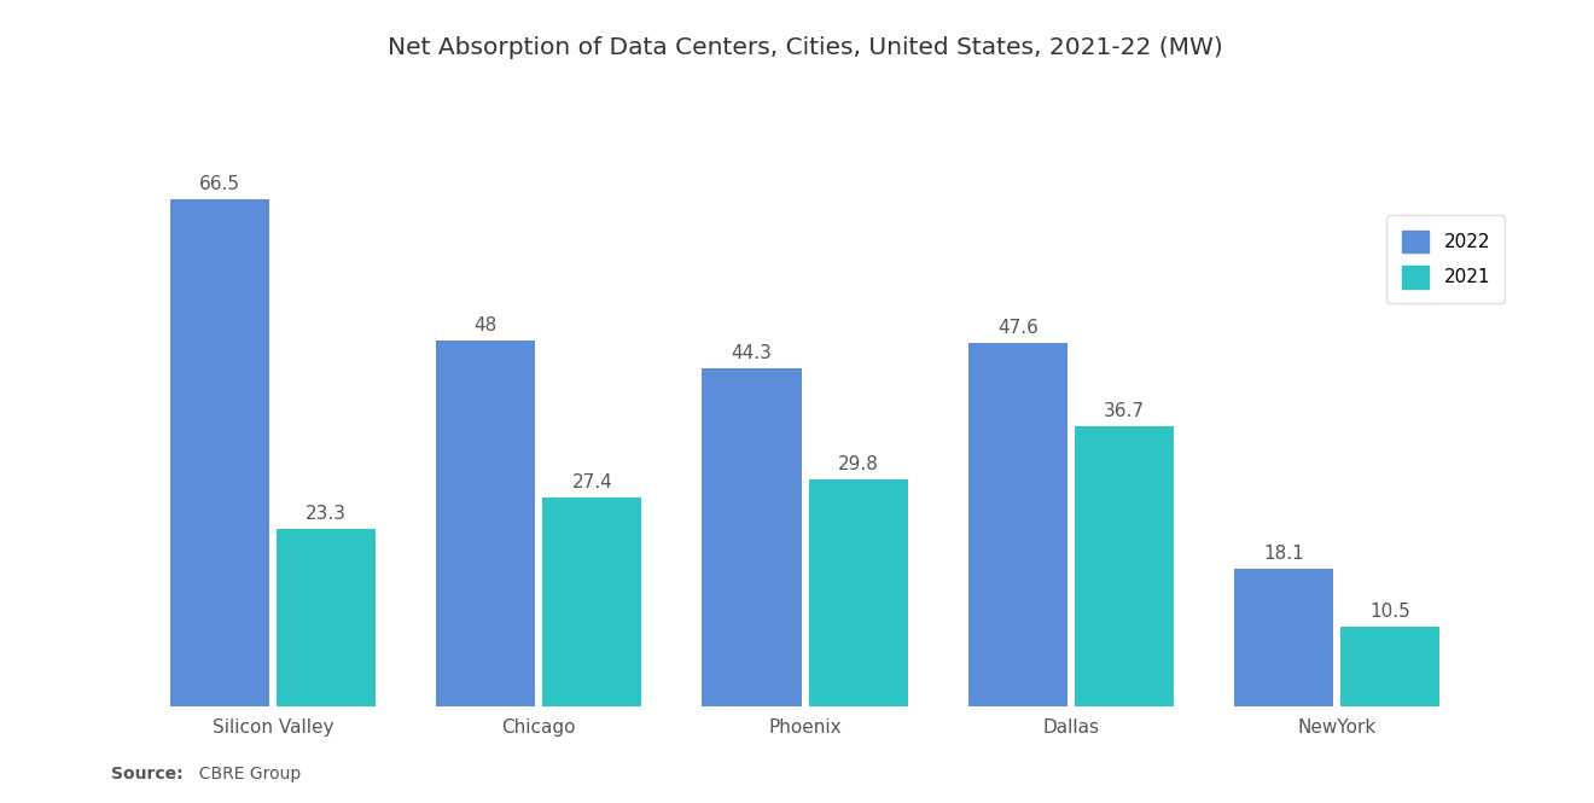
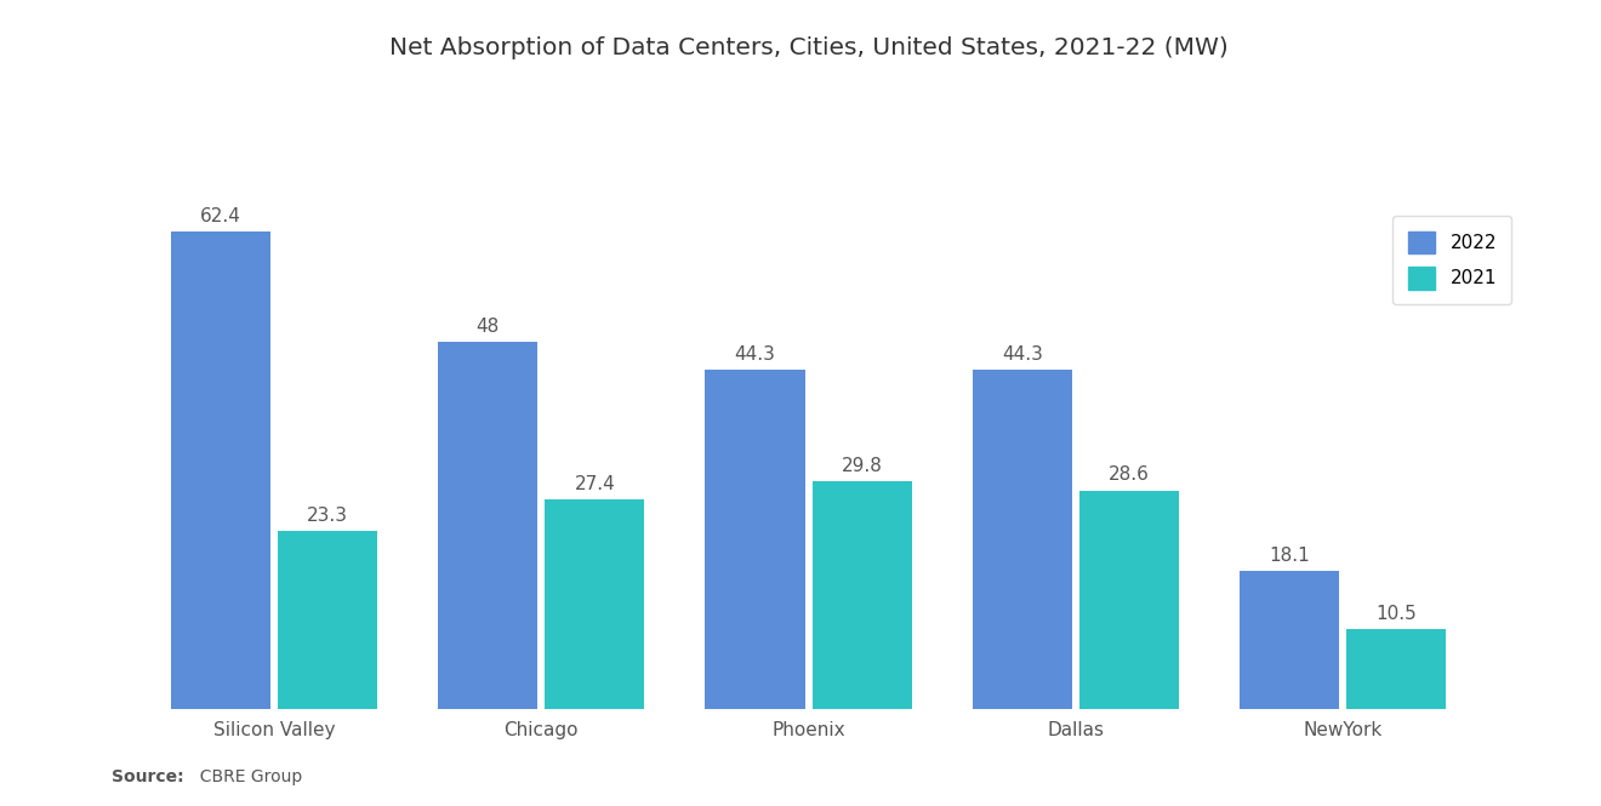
2022/Silicon Valley: 66.5 -> 62.4
2022/Dallas: 47.6 -> 44.3
2021/Dallas: 36.7 -> 28.6
